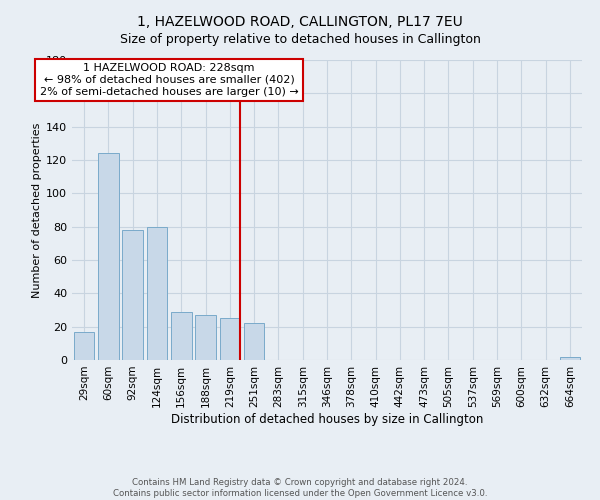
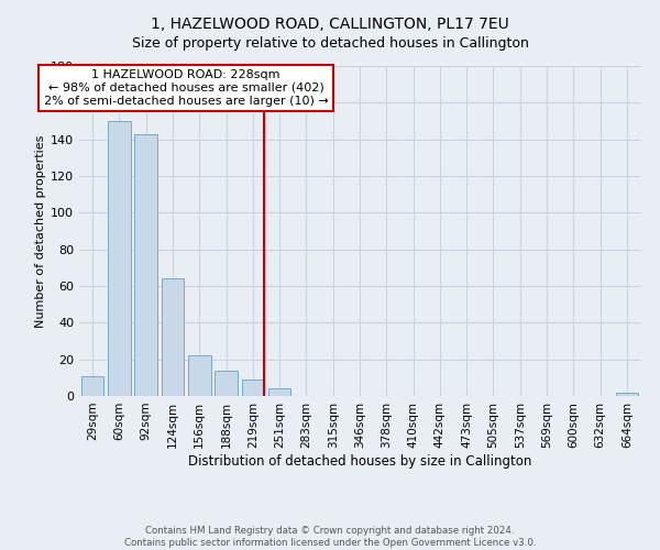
29sqm: 17 -> 11
60sqm: 124 -> 150
92sqm: 78 -> 143
124sqm: 80 -> 64
156sqm: 29 -> 22
188sqm: 27 -> 14
219sqm: 25 -> 9
251sqm: 22 -> 4
